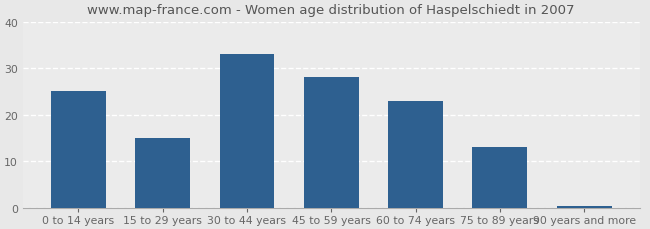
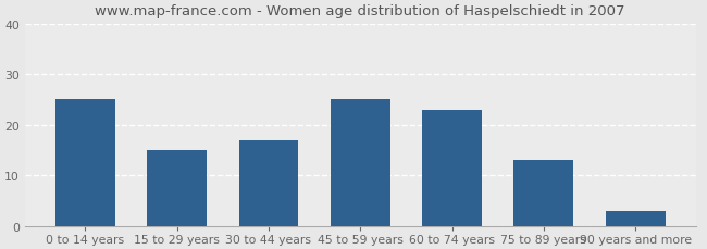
30 to 44 years: 33.0 -> 17.0
45 to 59 years: 28.0 -> 25.0
90 years and more: 0.5 -> 3.0
